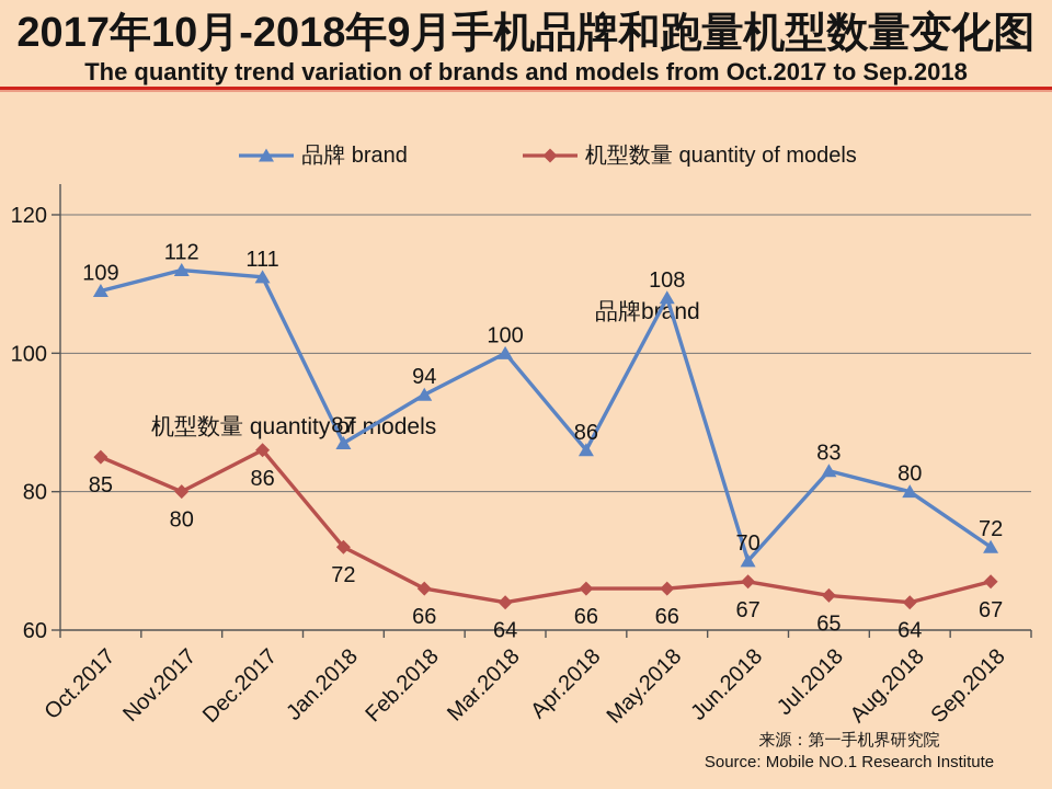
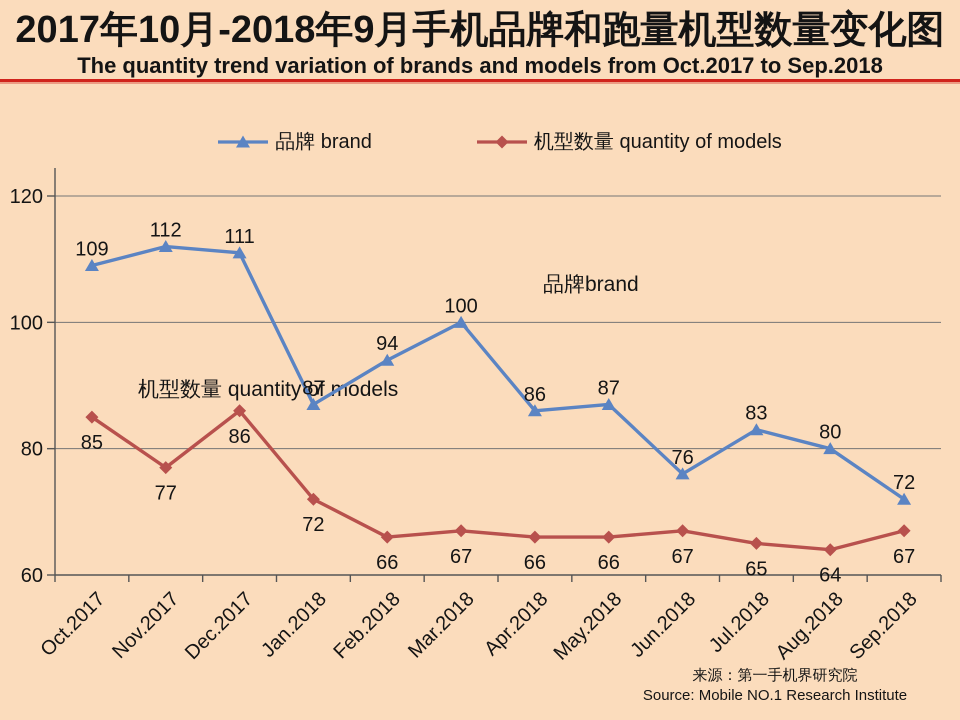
机型数量 quantity of models/Nov.2017: 80 -> 77
机型数量 quantity of models/Mar.2018: 64 -> 67
品牌 brand/May.2018: 108 -> 87
品牌 brand/Jun.2018: 70 -> 76
